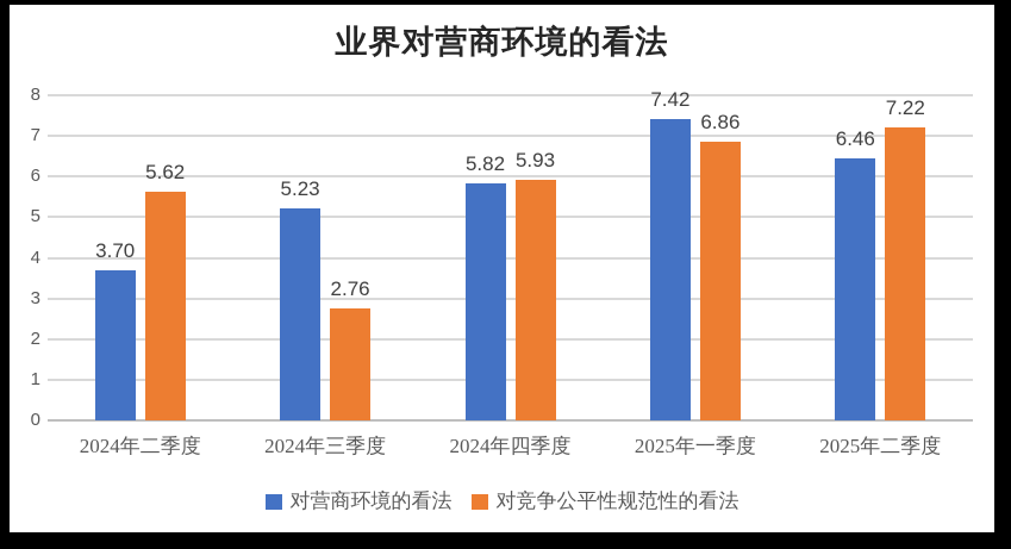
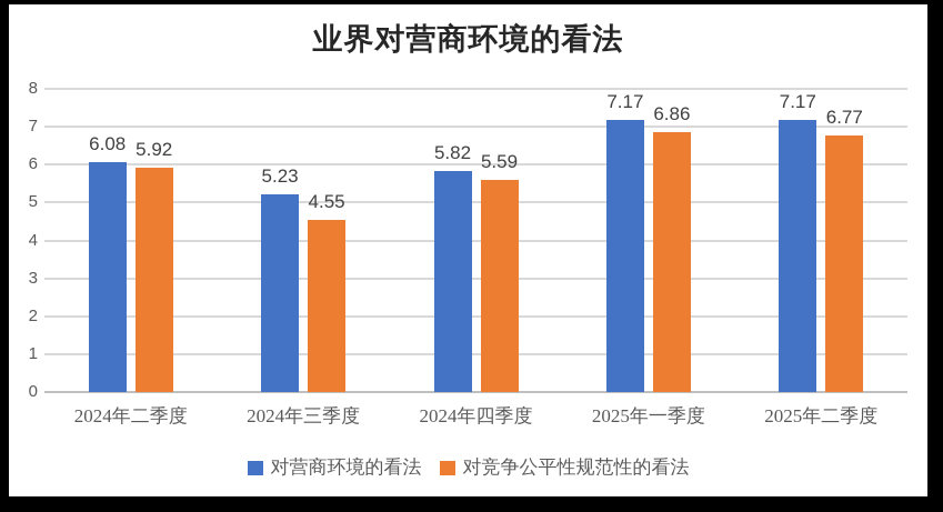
对营商环境的看法/2024年二季度: 3.70 -> 6.08
对竞争公平性规范性的看法/2024年二季度: 5.62 -> 5.92
对竞争公平性规范性的看法/2024年三季度: 2.76 -> 4.55
对竞争公平性规范性的看法/2024年四季度: 5.93 -> 5.59
对营商环境的看法/2025年一季度: 7.42 -> 7.17
对营商环境的看法/2025年二季度: 6.46 -> 7.17
对竞争公平性规范性的看法/2025年二季度: 7.22 -> 6.77
